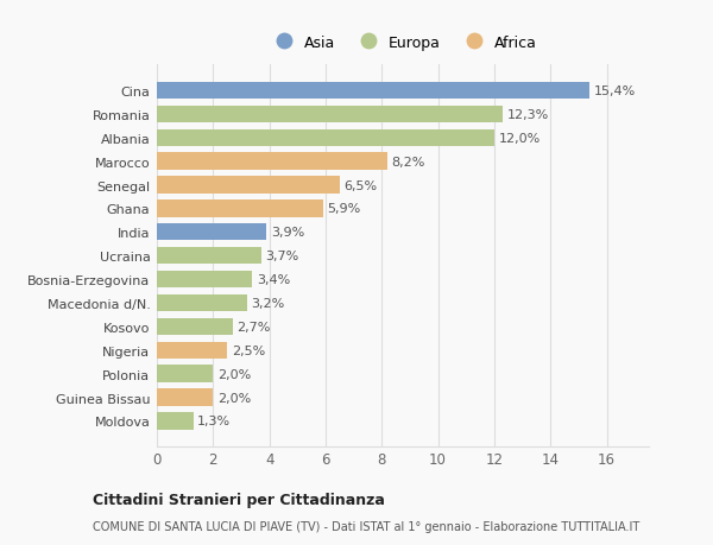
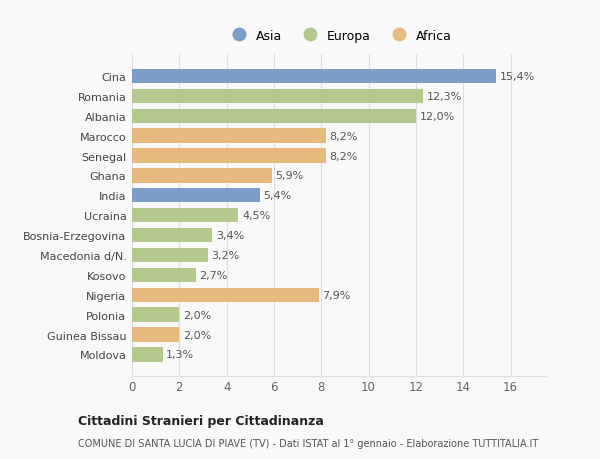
Senegal: 6,5% -> 8,2%
India: 3,9% -> 5,4%
Ucraina: 3,7% -> 4,5%
Nigeria: 2,5% -> 7,9%
